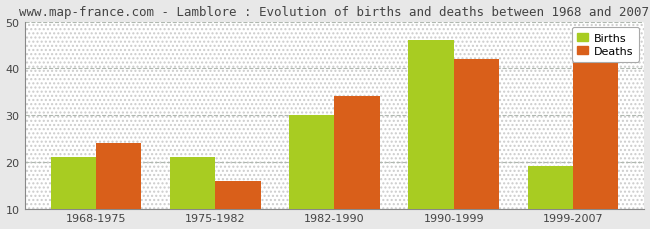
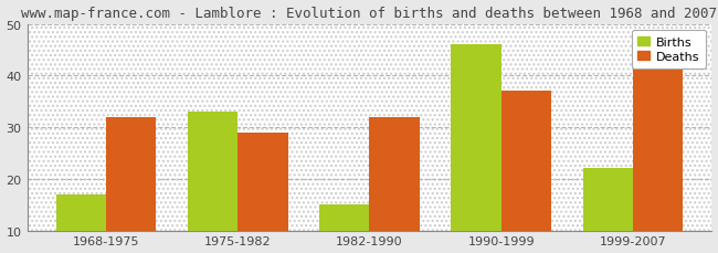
Births/1968-1975: 21 -> 17
Deaths/1968-1975: 24 -> 32
Births/1975-1982: 21 -> 33
Deaths/1975-1982: 16 -> 29
Births/1982-1990: 30 -> 15
Deaths/1982-1990: 34 -> 32
Deaths/1990-1999: 42 -> 37
Births/1999-2007: 19 -> 22
